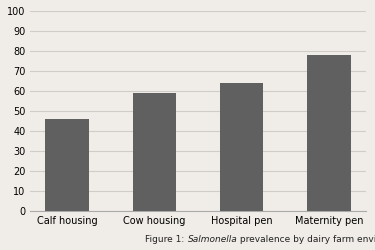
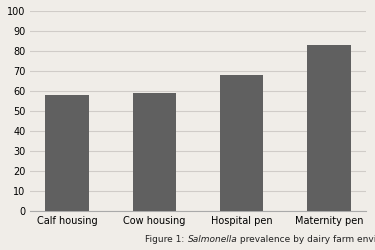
Calf housing: 46 -> 58
Hospital pen: 64 -> 68
Maternity pen: 78 -> 83
